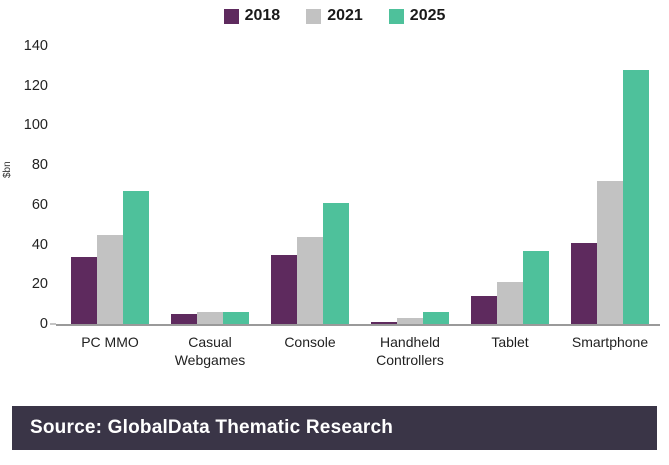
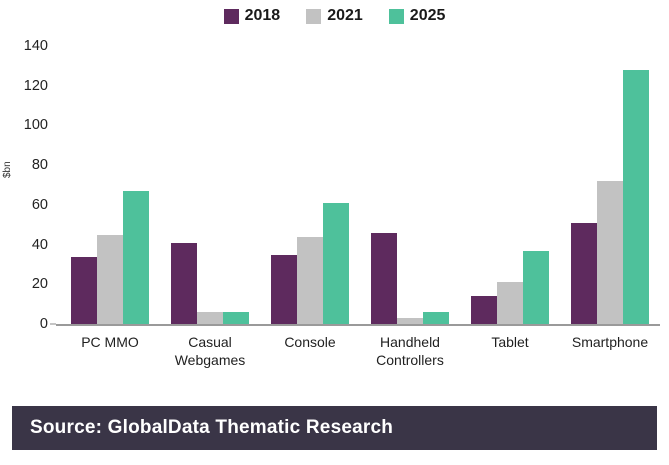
2018/Casual Webgames: 5 -> 41
2018/Handheld Controllers: 1 -> 46
2018/Smartphone: 41 -> 51
